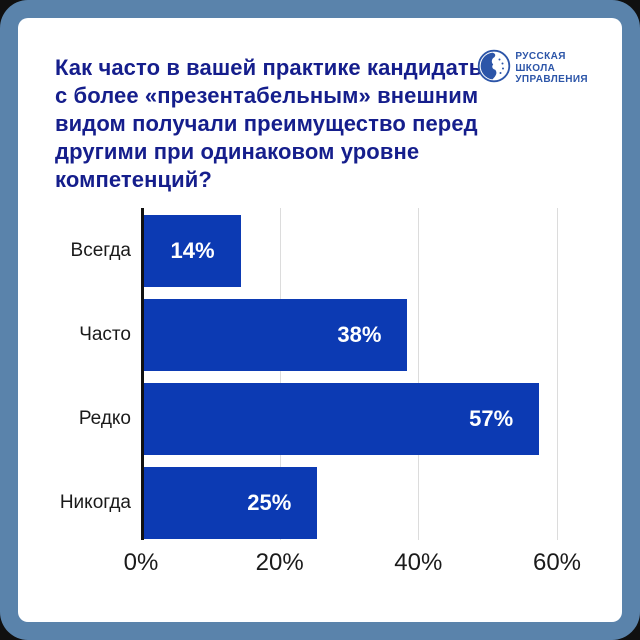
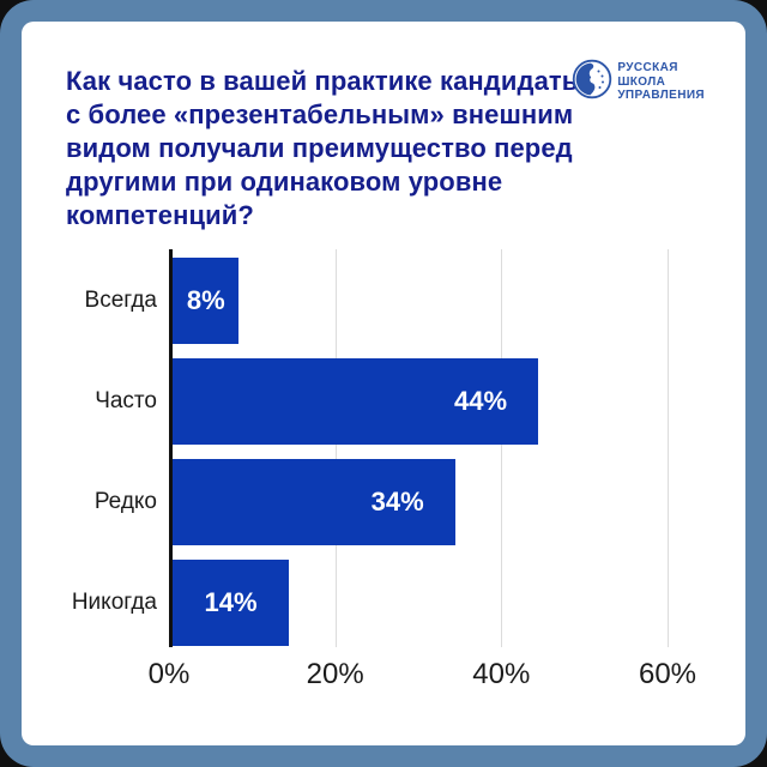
Всегда: 14% -> 8%
Часто: 38% -> 44%
Редко: 57% -> 34%
Никогда: 25% -> 14%
